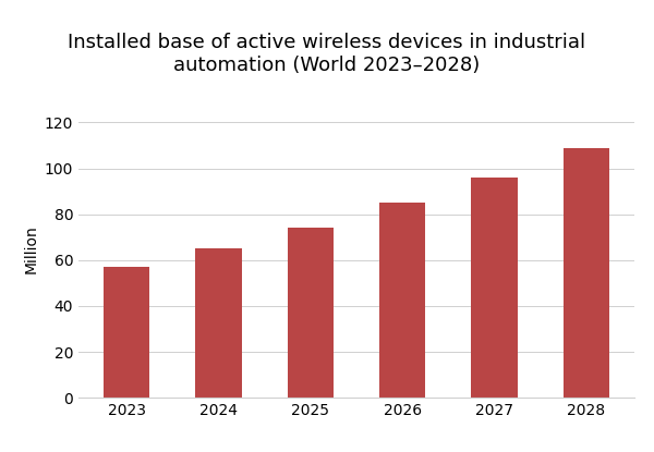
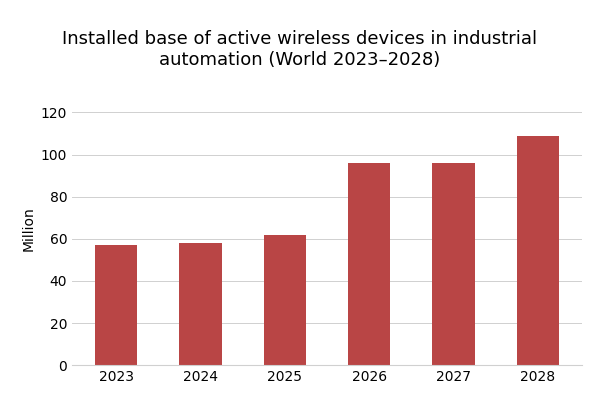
2024: 65 -> 58
2025: 74 -> 62
2026: 85 -> 96
